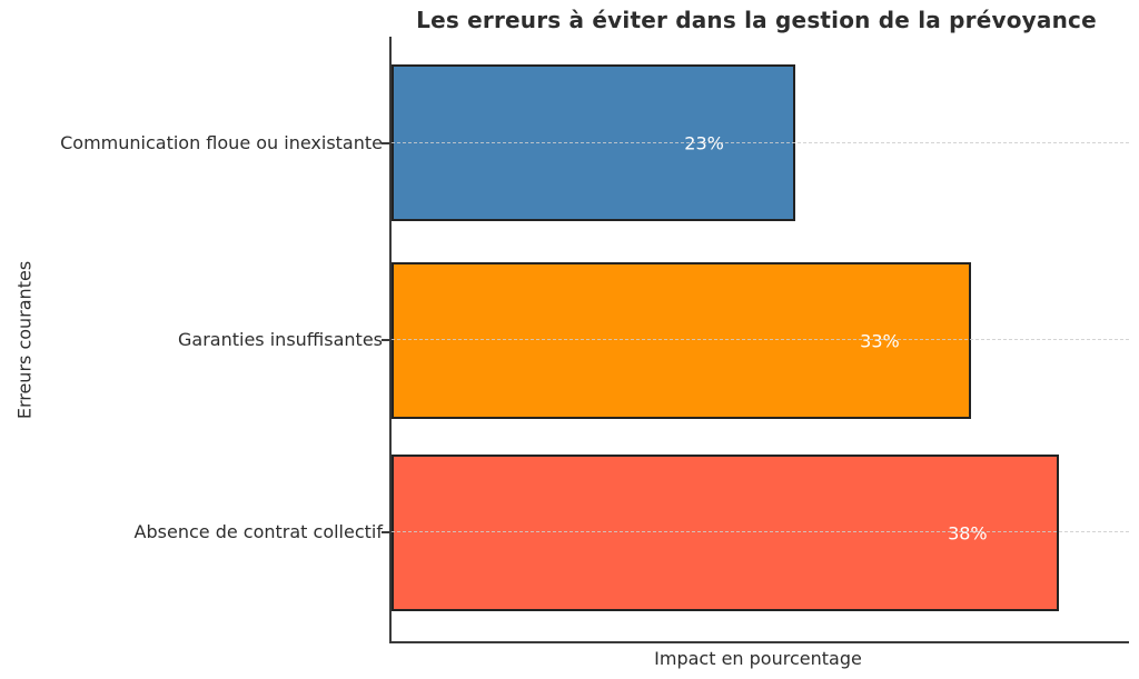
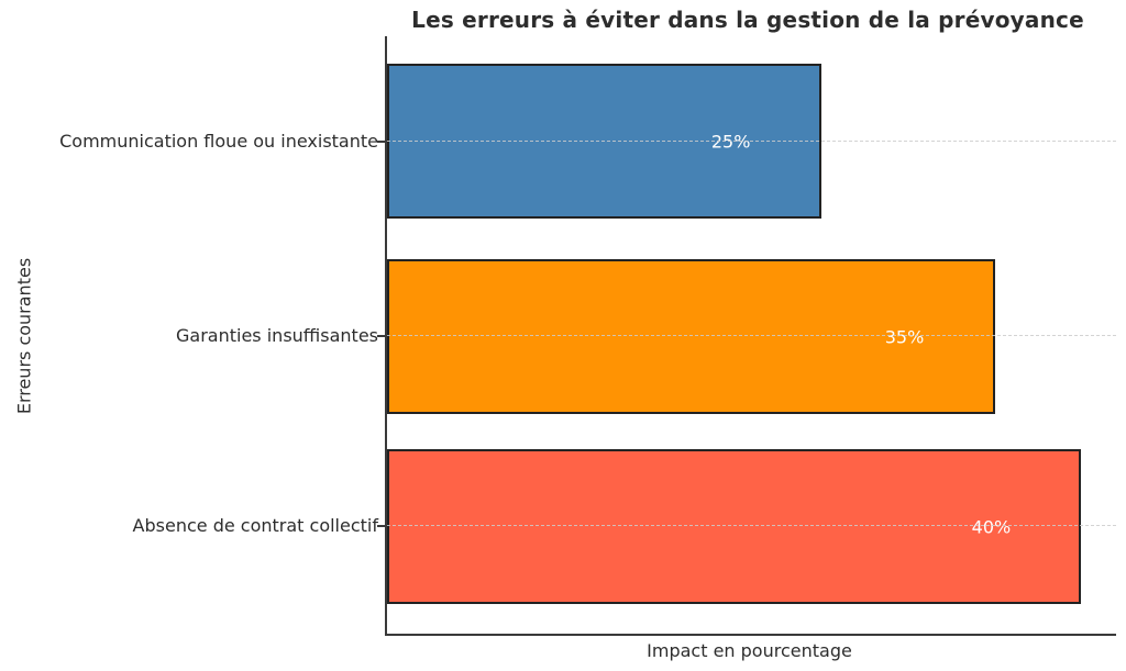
Communication floue ou inexistante: 23% -> 25%
Garanties insuffisantes: 33% -> 35%
Absence de contrat collectif: 38% -> 40%
